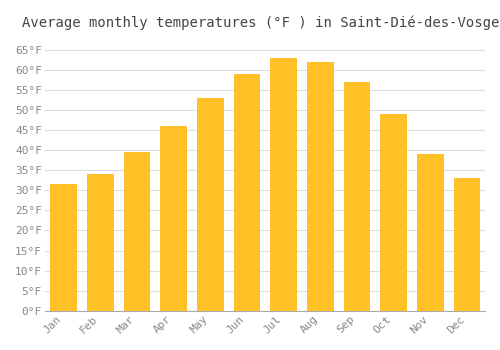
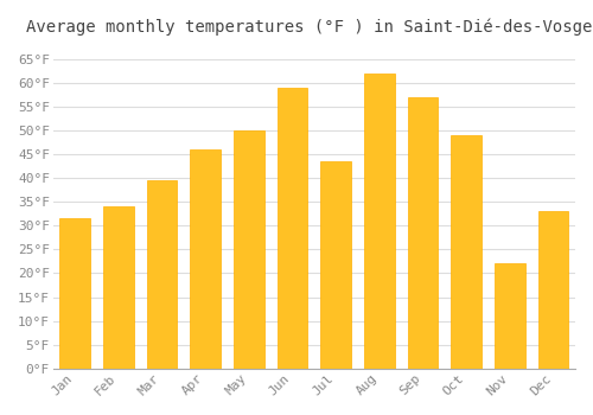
May: 53.0°F -> 50.0°F
Jul: 63.0°F -> 43.5°F
Nov: 39.0°F -> 22.0°F
